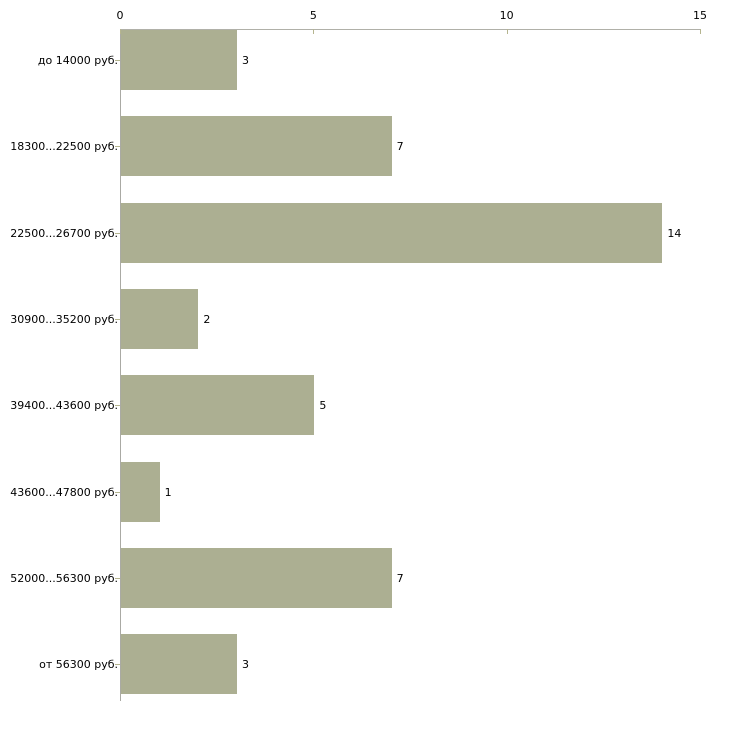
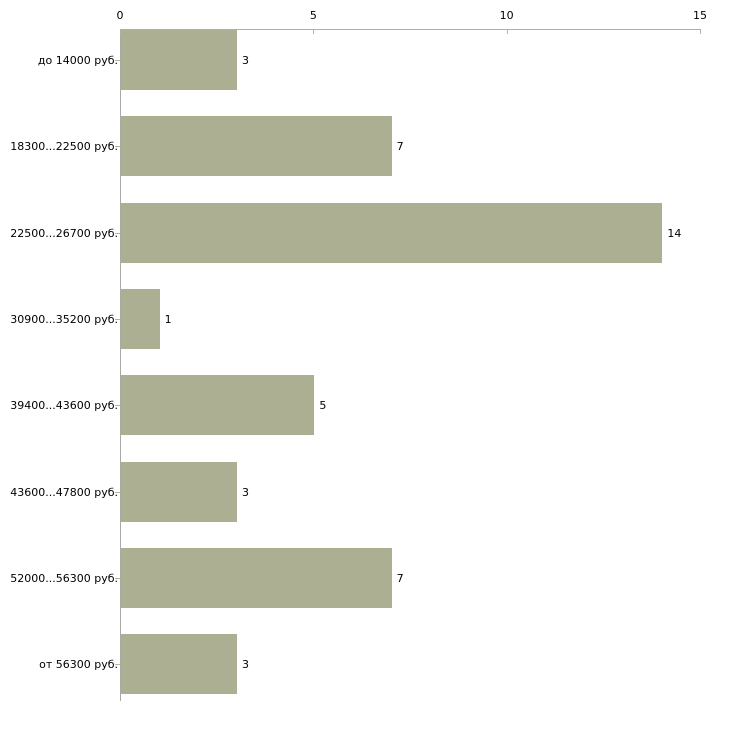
30900...35200 руб.: 2 -> 1
43600...47800 руб.: 1 -> 3
